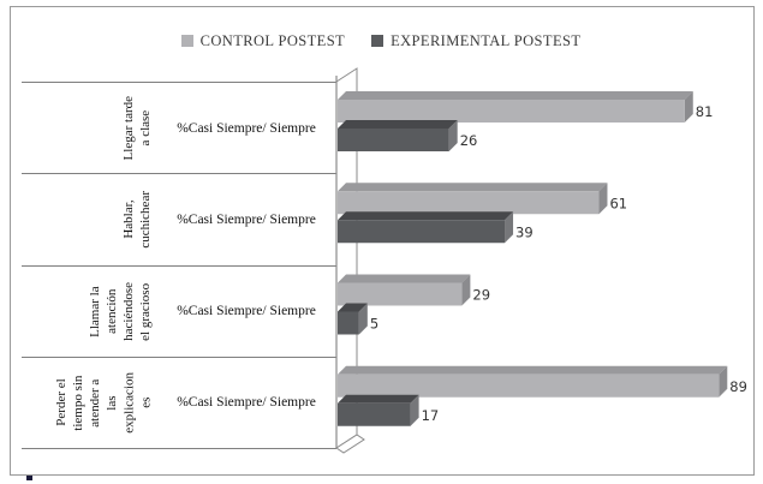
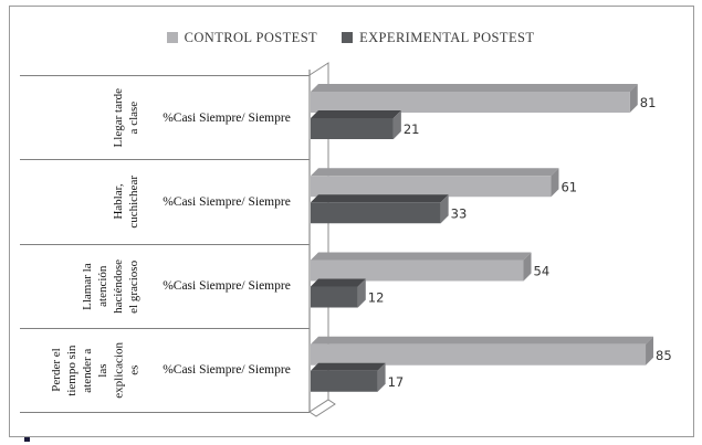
EXPERIMENTAL POSTEST/Llegar tarde a clase: 26 -> 21
EXPERIMENTAL POSTEST/Hablar, cuchichear: 39 -> 33
CONTROL POSTEST/Llamar la atención haciéndose el gracioso: 29 -> 54
EXPERIMENTAL POSTEST/Llamar la atención haciéndose el gracioso: 5 -> 12
CONTROL POSTEST/Perder el tiempo sin atender a las explicacion es: 89 -> 85
